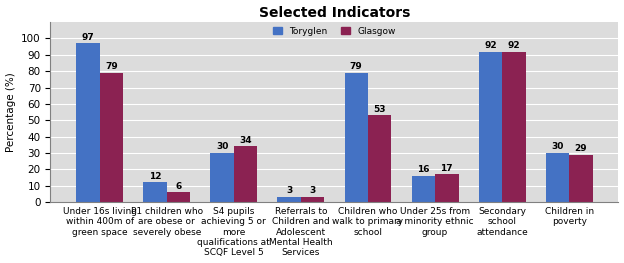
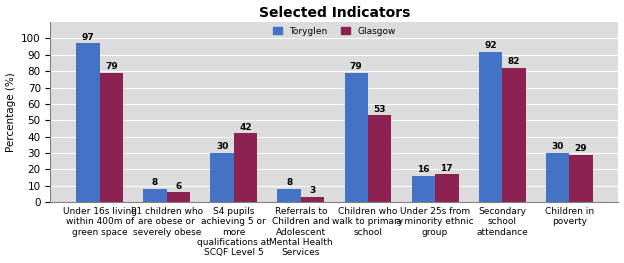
Toryglen/P1 children who are obese or severely obese: 12 -> 8
Glasgow/S4 pupils achieving 5 or more qualifications at SCQF Level 5: 34 -> 42
Toryglen/Referrals to Children and Adolescent Mental Health Services: 3 -> 8
Glasgow/Secondary school attendance: 92 -> 82
